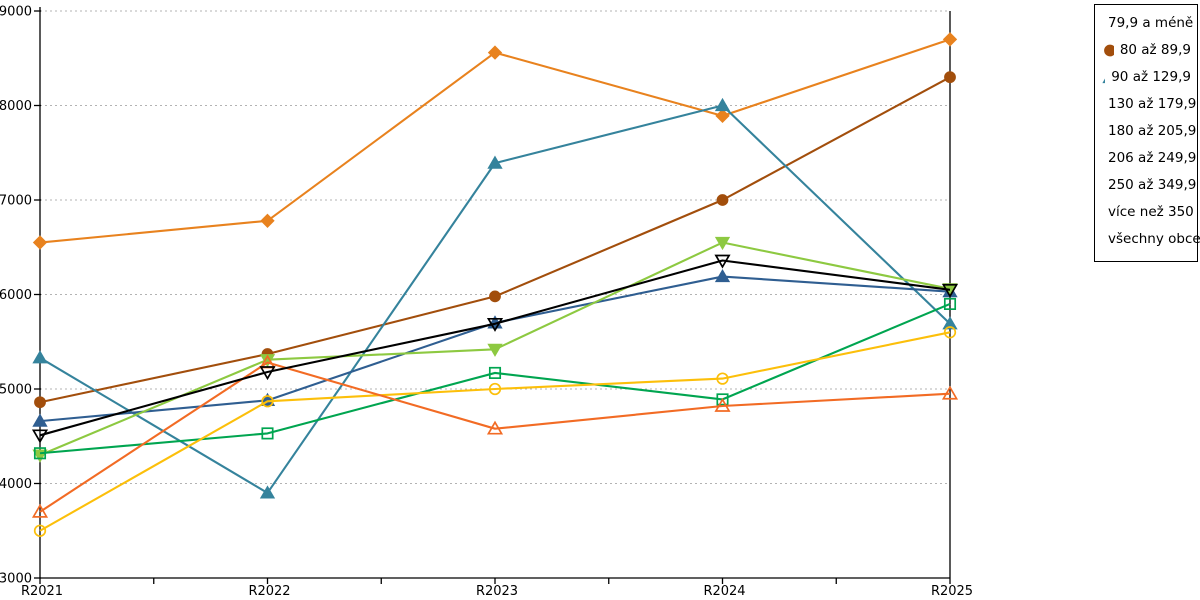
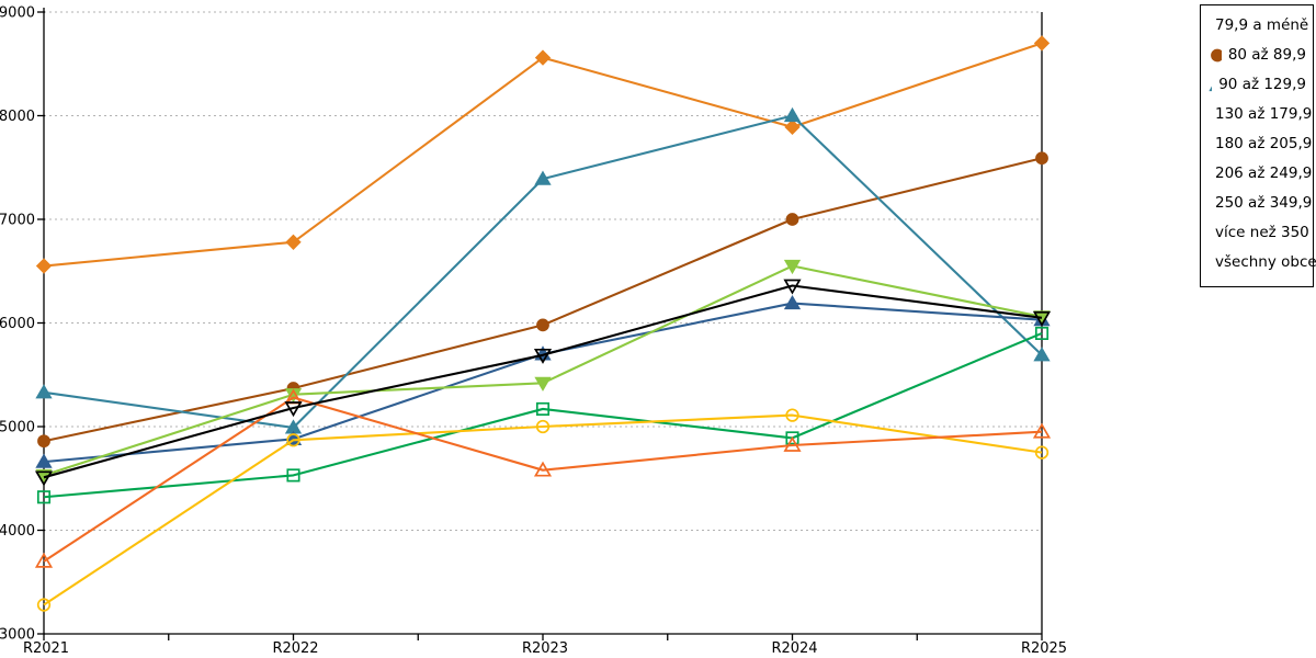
180 až 205,9/R2021: 4300 -> 4500
250 až 349,9/R2021: 3500 -> 3300
90 až 129,9/R2022: 3900 -> 5000
80 až 89,9/R2025: 8300 -> 7600
250 až 349,9/R2025: 5600 -> 4800
